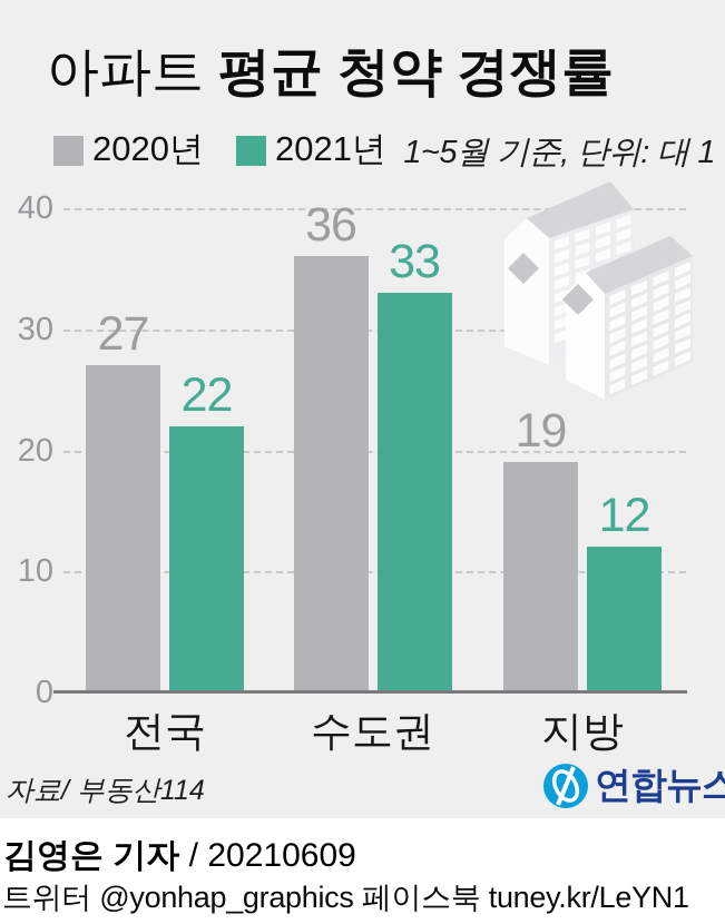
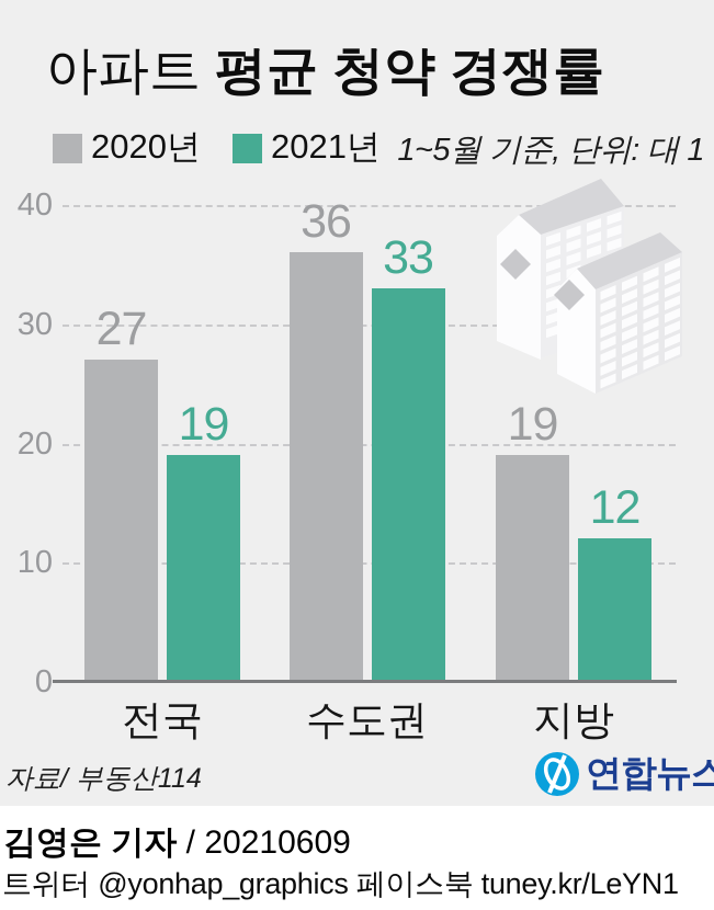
2021년/전국: 22 -> 19
